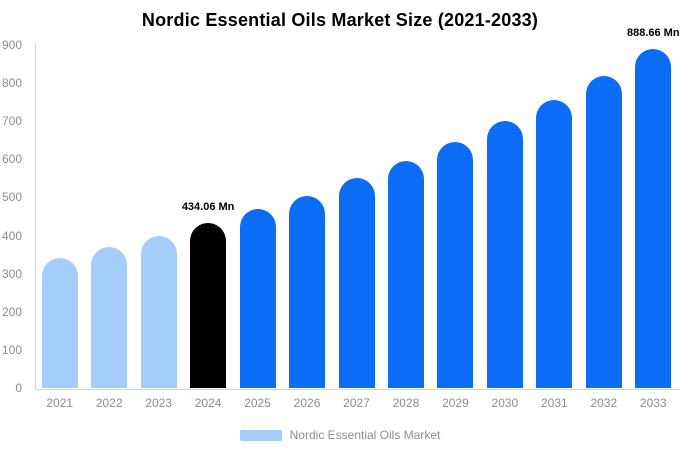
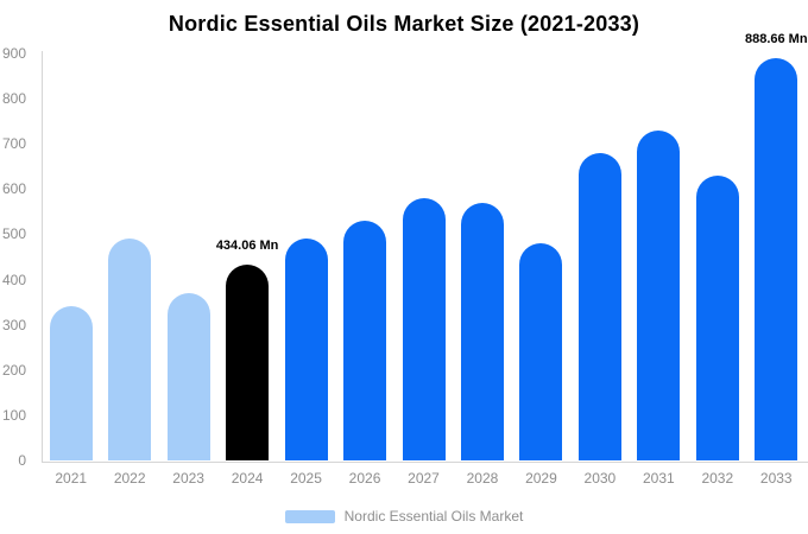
2022: 370 -> 490
2023: 400 -> 370
2025: 470 -> 490
2026: 500 -> 530
2027: 550 -> 580
2028: 600 -> 570
2029: 640 -> 480
2030: 700 -> 680
2031: 760 -> 730
2032: 820 -> 630
